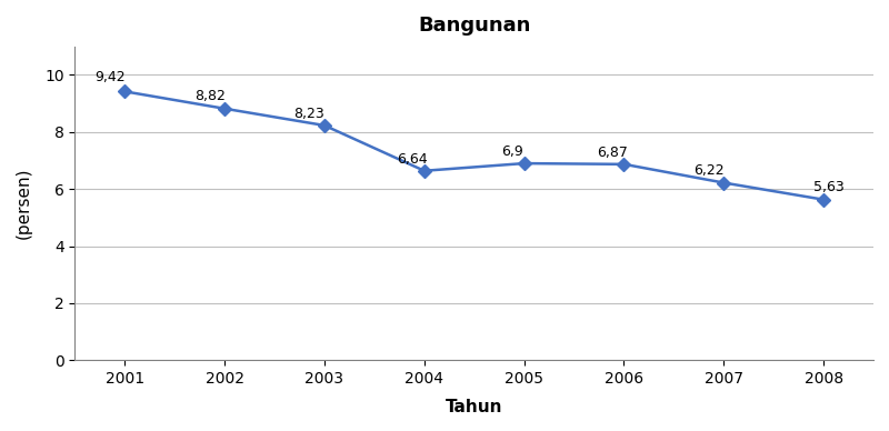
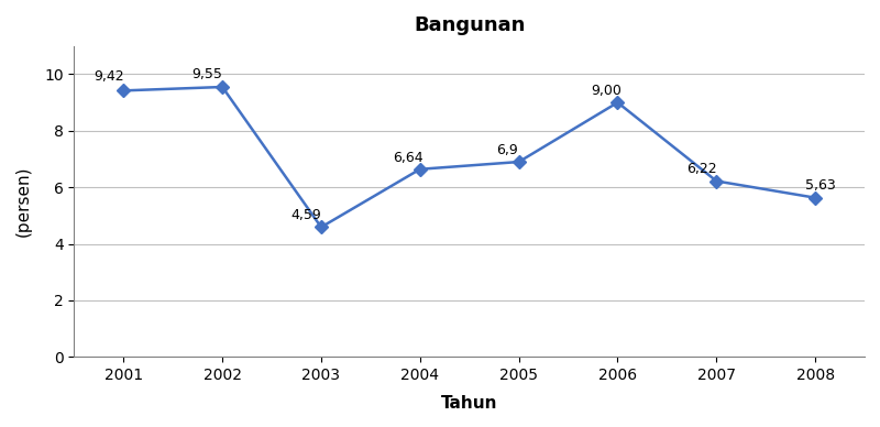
2002: 8,82 -> 9,55
2003: 8,23 -> 4,59
2006: 6,87 -> 9,00
